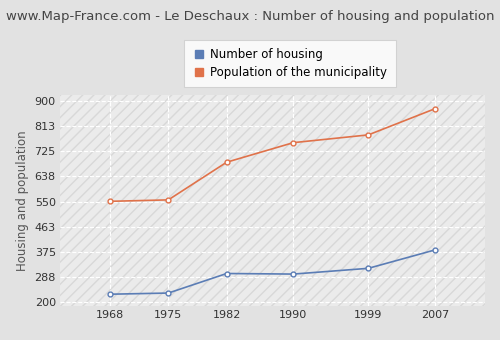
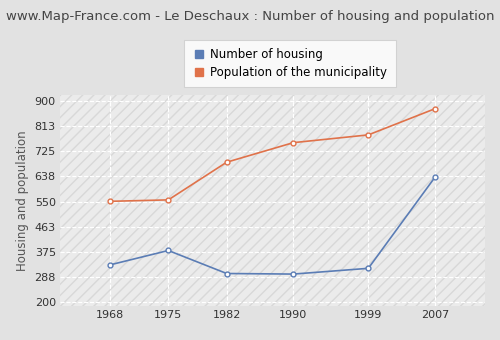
Number of housing/1968: 228 -> 330
Number of housing/1975: 232 -> 380
Number of housing/2007: 382 -> 635
